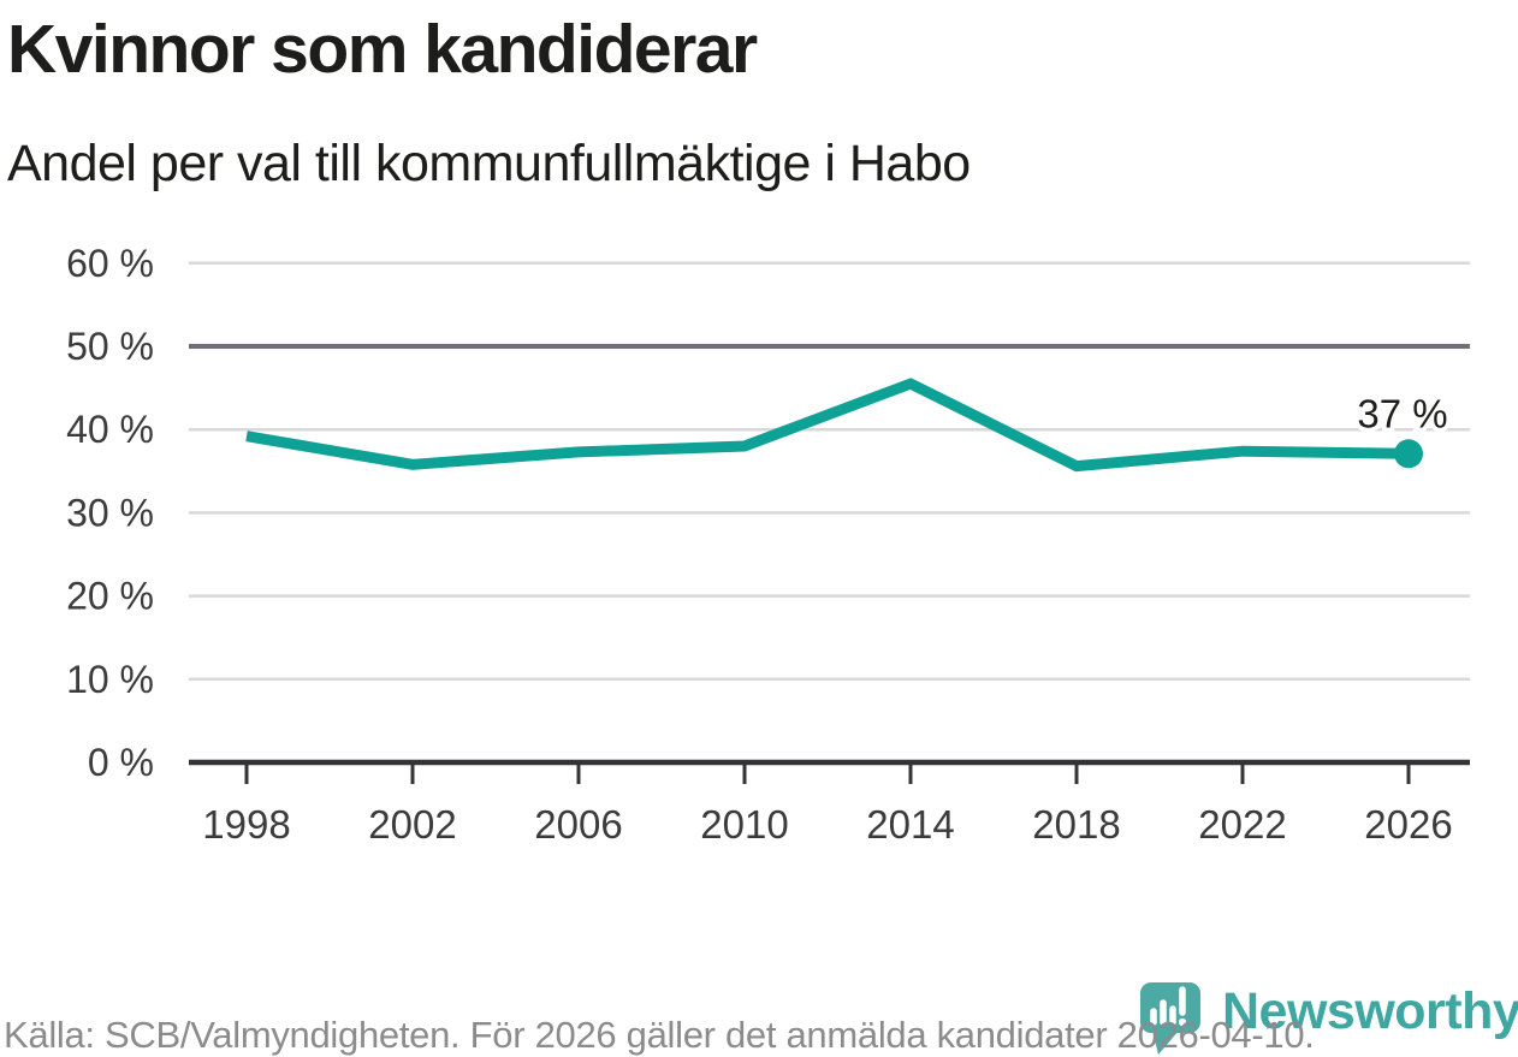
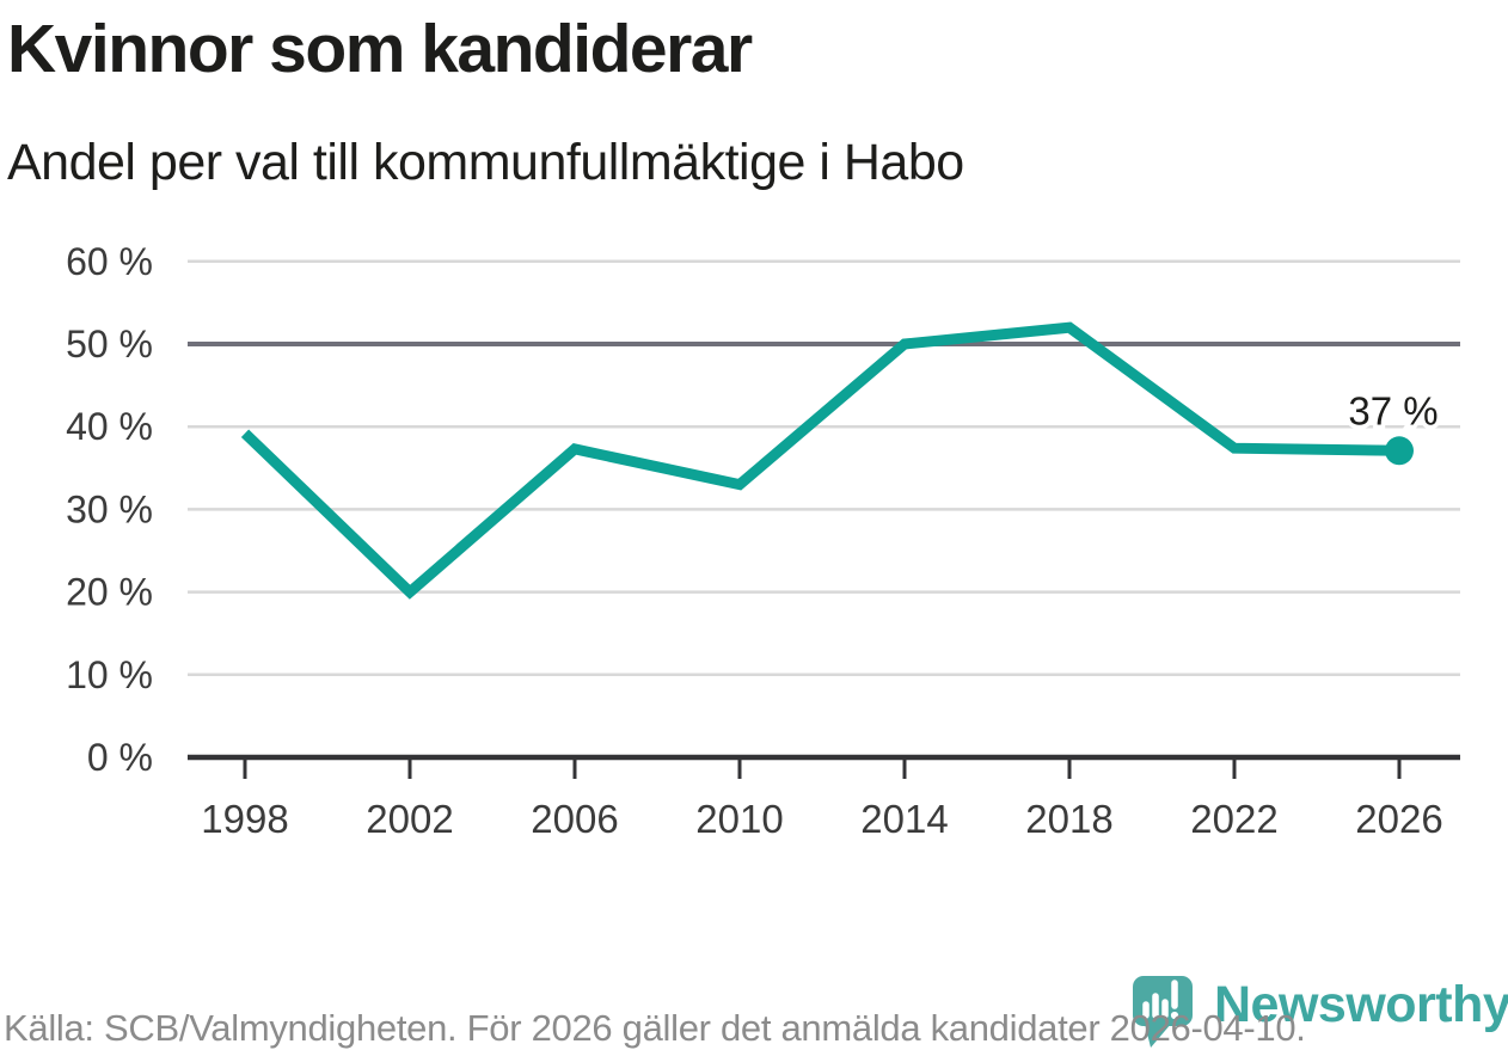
2002: 36% -> 20%
2010: 38% -> 33%
2014: 46% -> 50%
2018: 36% -> 52%
